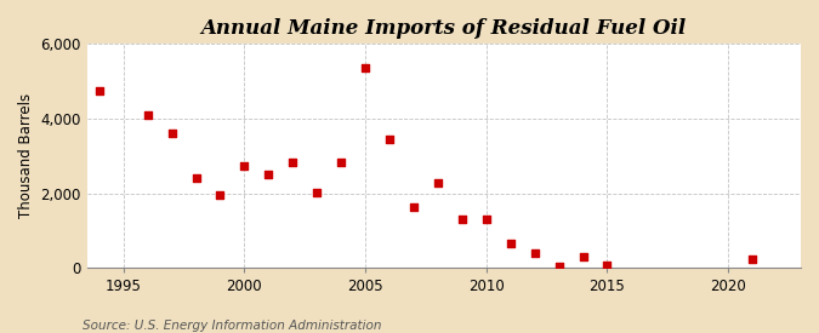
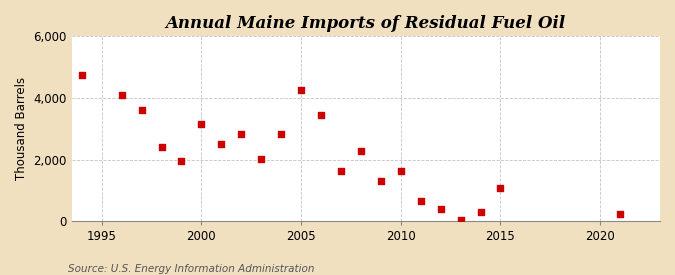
2000: 2,750 -> 3,150
2005: 5,350 -> 4,250
2010: 1,300 -> 1,650
2015: 80 -> 1,100
